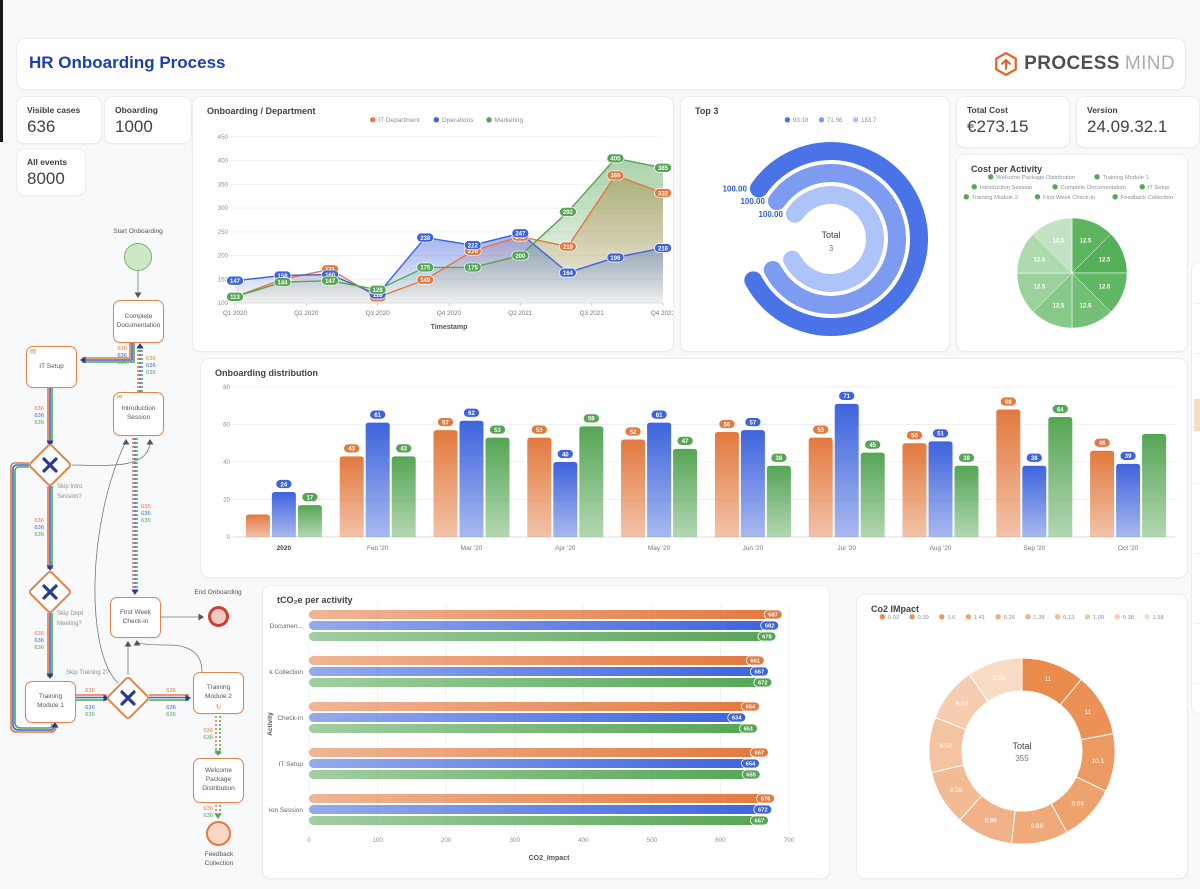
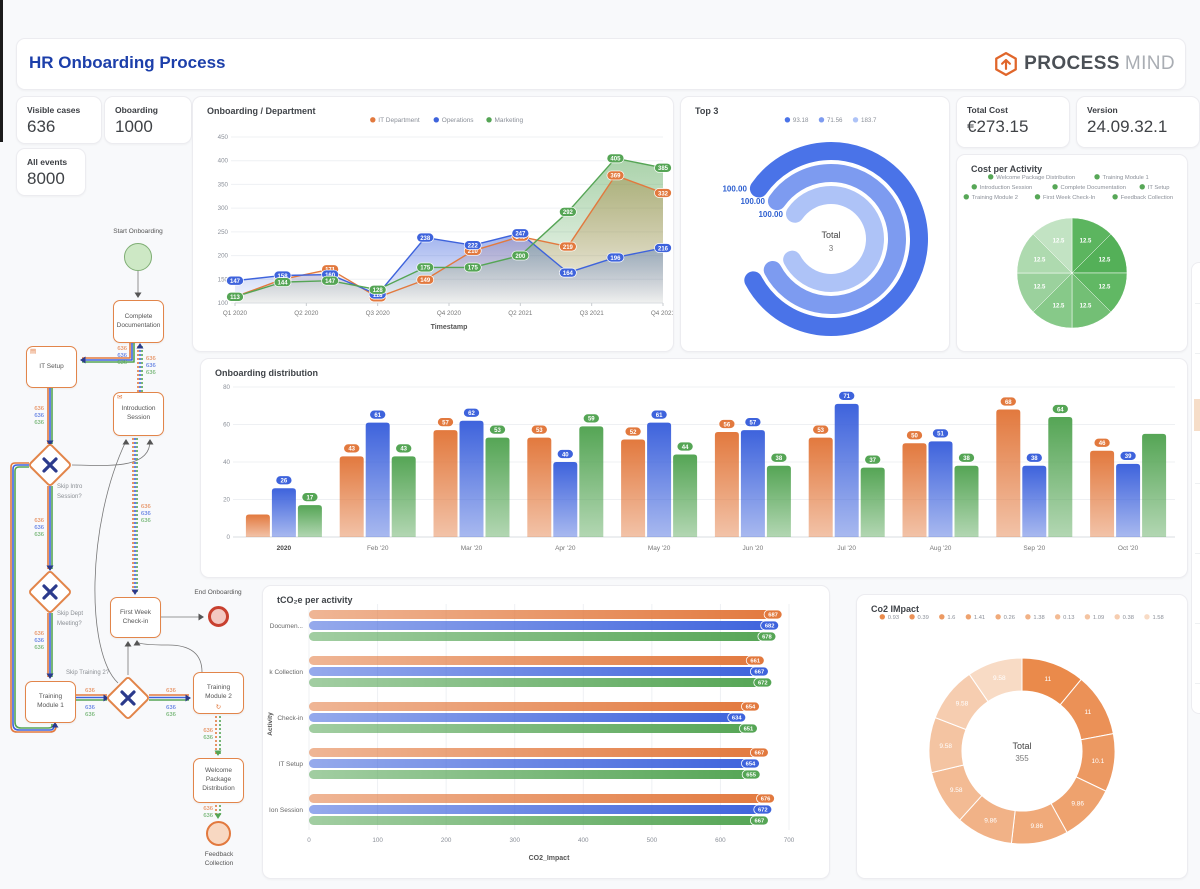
Onboarding distribution/Operations/2020: 24 -> 26
Onboarding distribution/Marketing/May '20: 47 -> 44
Onboarding distribution/Marketing/Jul '20: 45 -> 37
